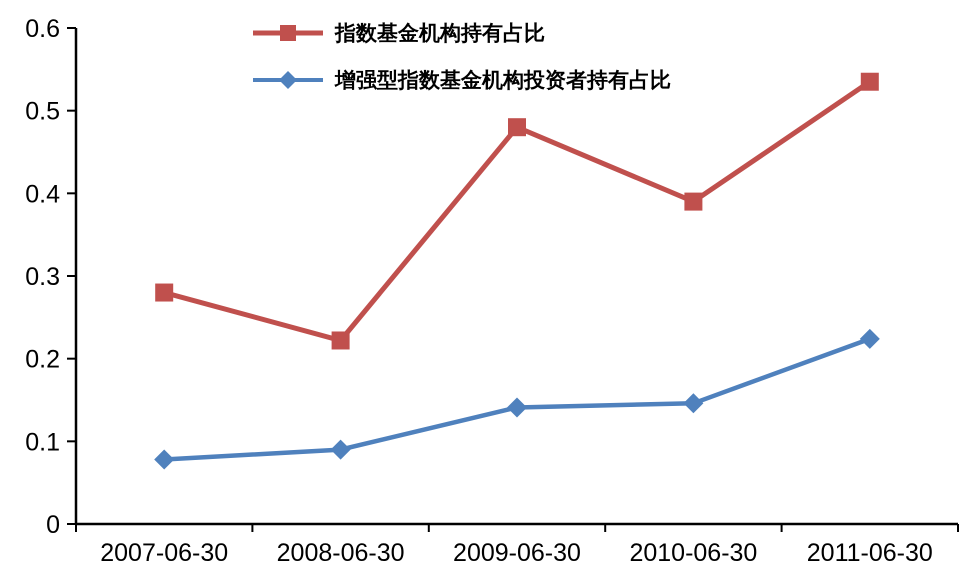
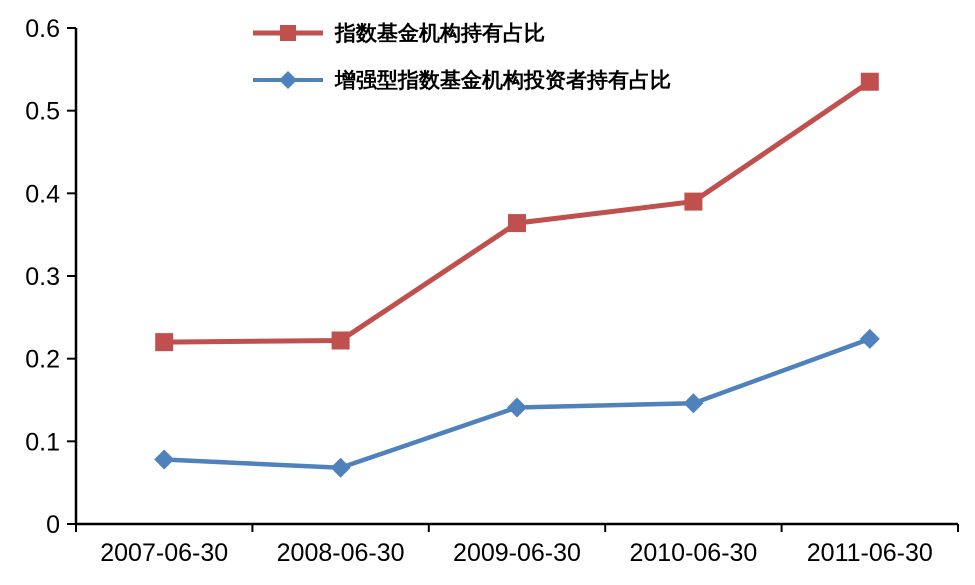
指数基金机构持有占比/2007-06-30: 0.28 -> 0.22
增强型指数基金机构投资者持有占比/2008-06-30: 0.09 -> 0.07
指数基金机构持有占比/2009-06-30: 0.48 -> 0.36
